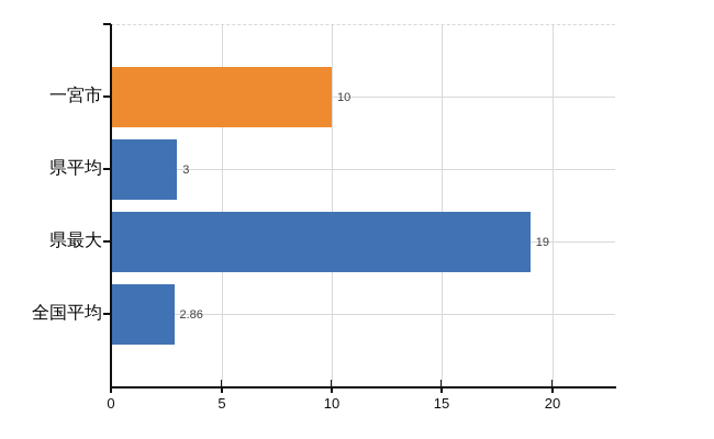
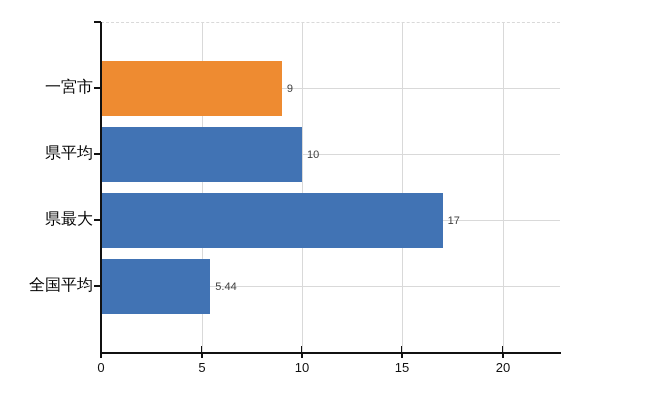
一宮市: 10 -> 9
県平均: 3 -> 10
県最大: 19 -> 17
全国平均: 2.86 -> 5.44
